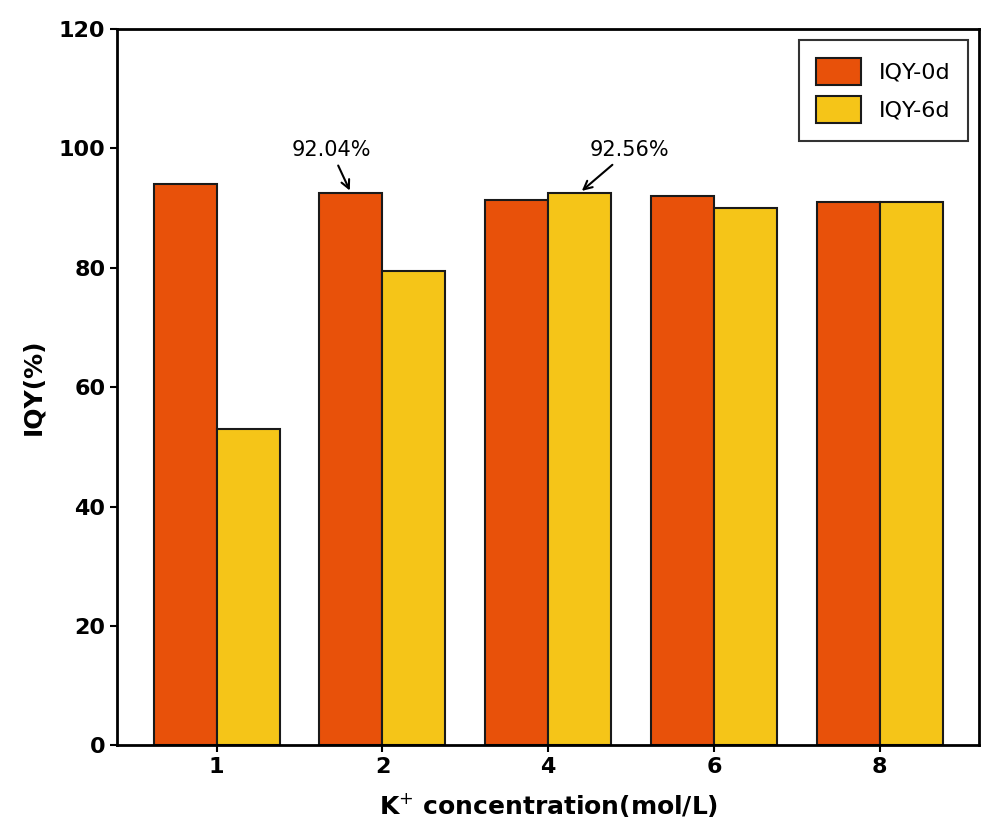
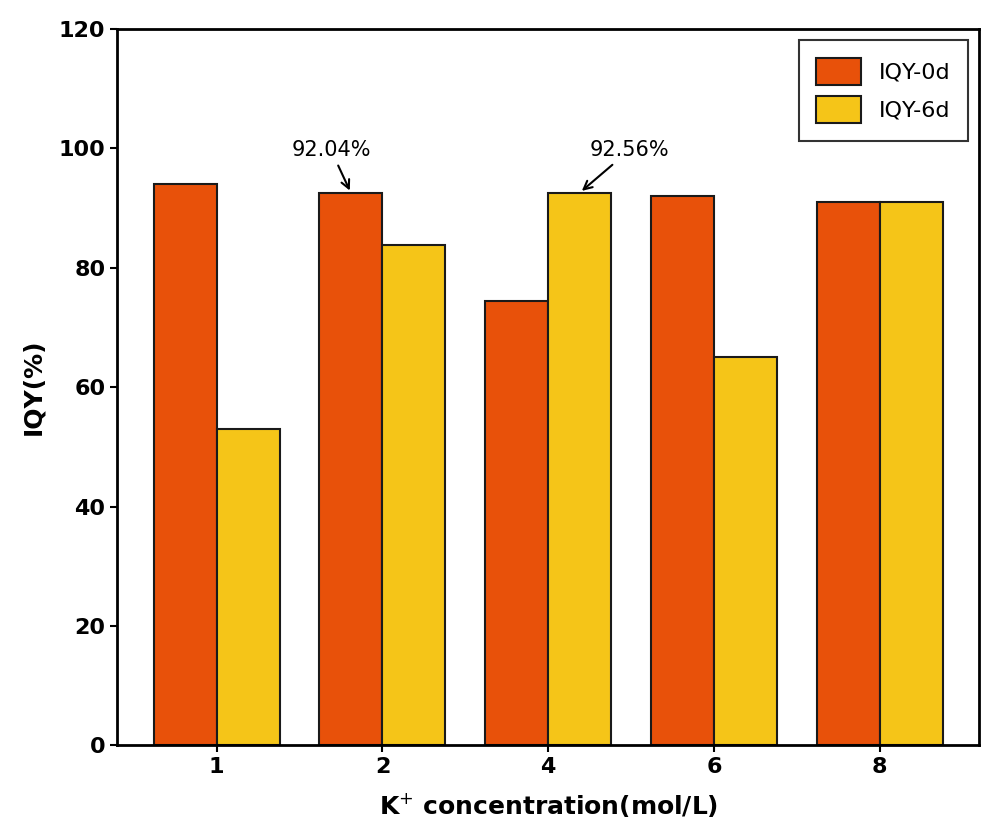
IQY-6d/2: 79.5 -> 83.8
IQY-0d/4: 91.3 -> 74.4
IQY-6d/6: 90.0 -> 65.0
